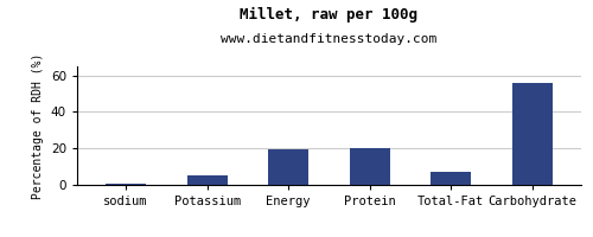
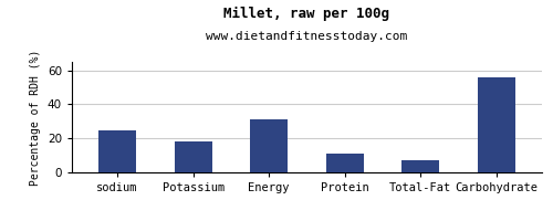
sodium: 0 -> 25
Potassium: 5 -> 18
Energy: 20 -> 31
Protein: 20 -> 11
